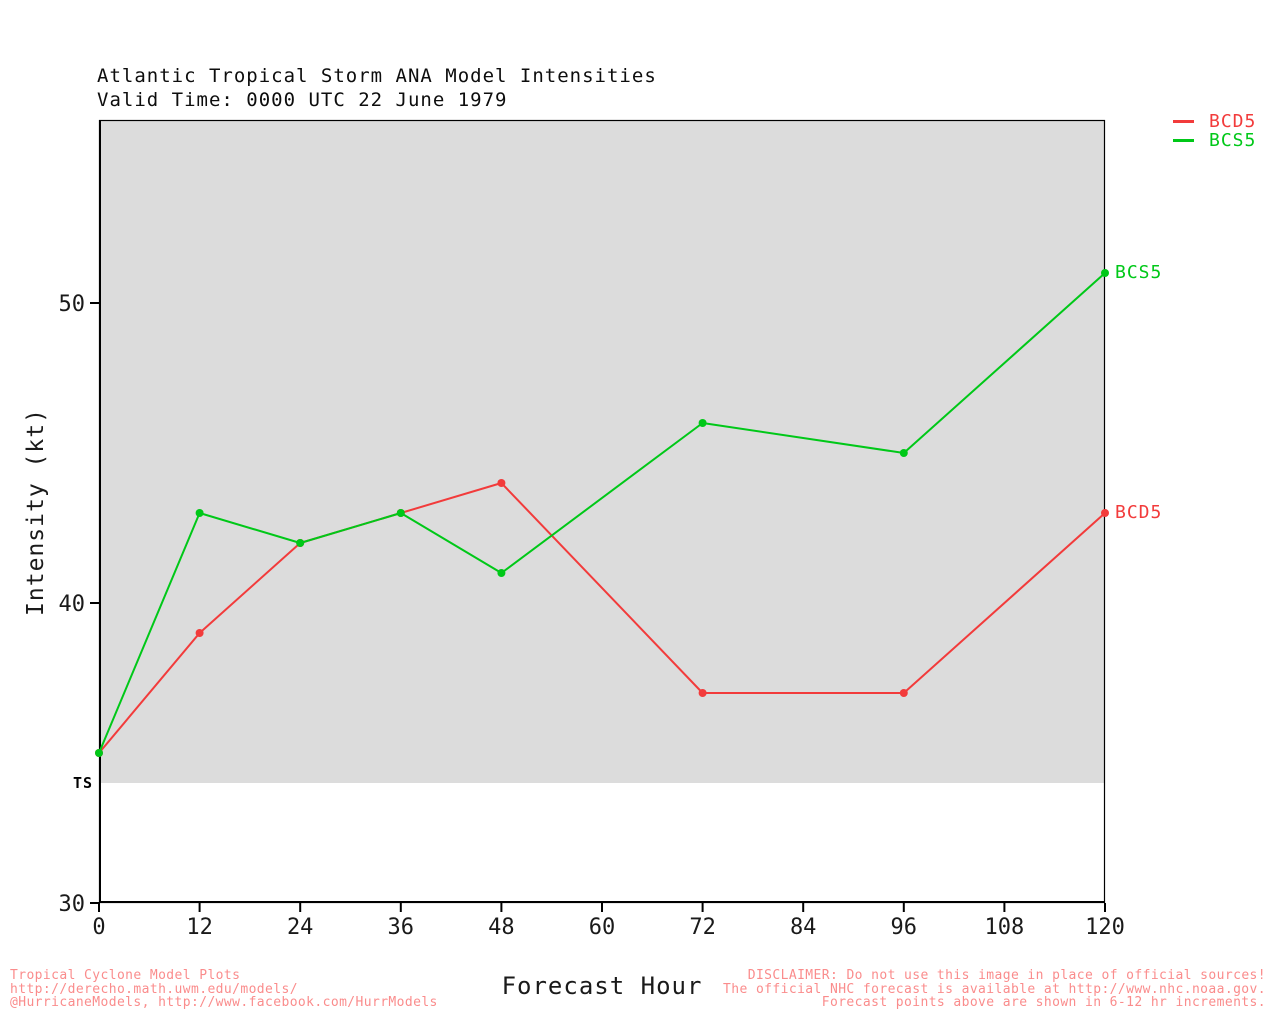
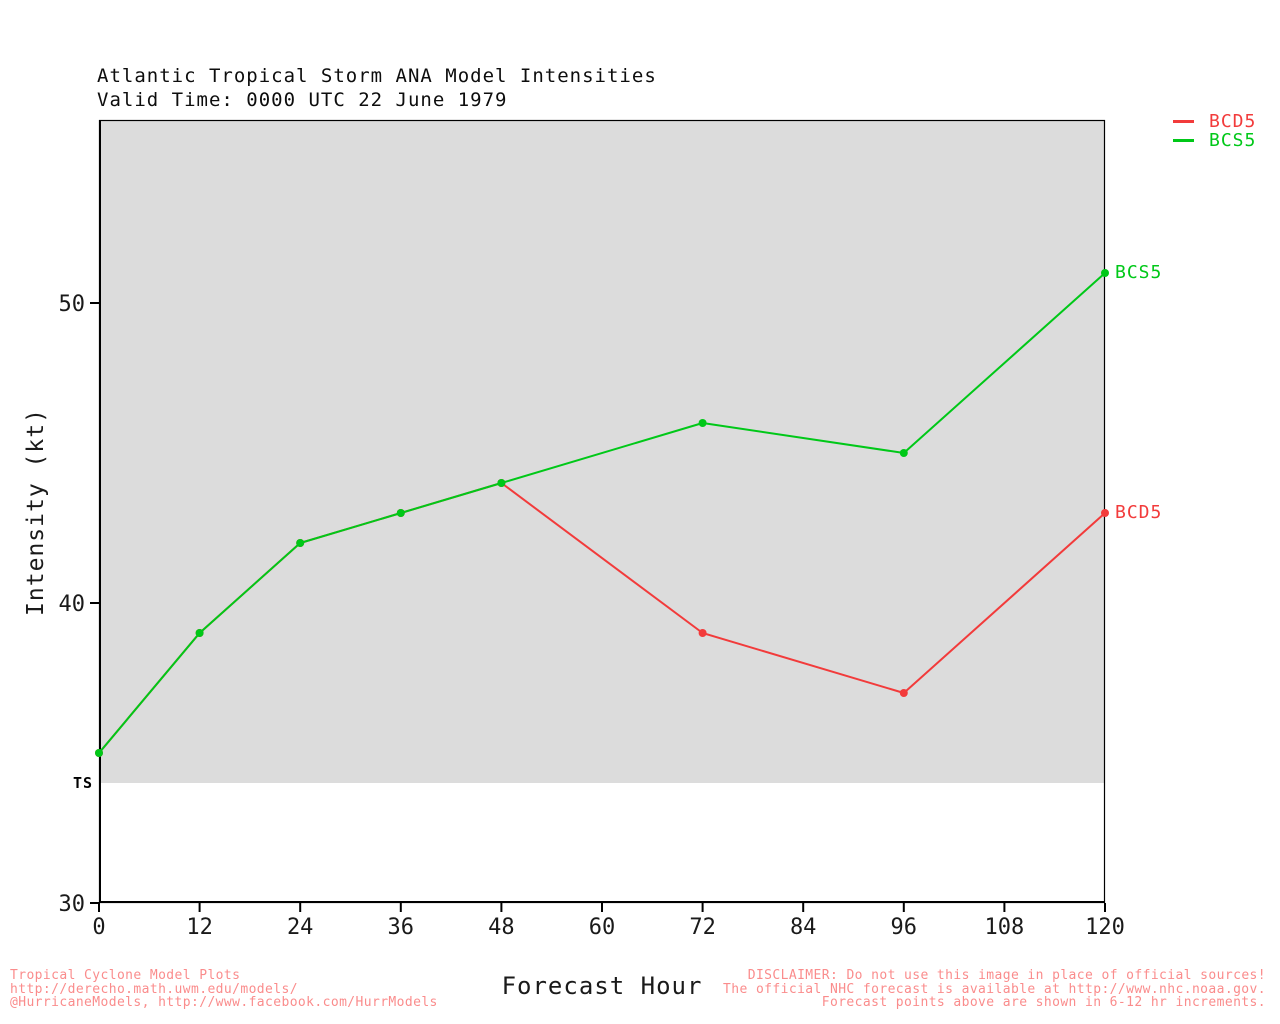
BCS5/12: 43 -> 39
BCS5/48: 41 -> 44
BCD5/72: 37 -> 39
